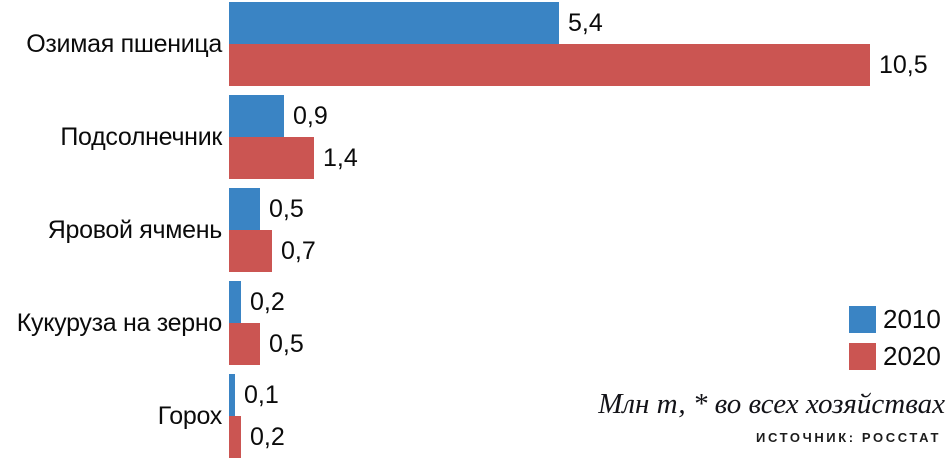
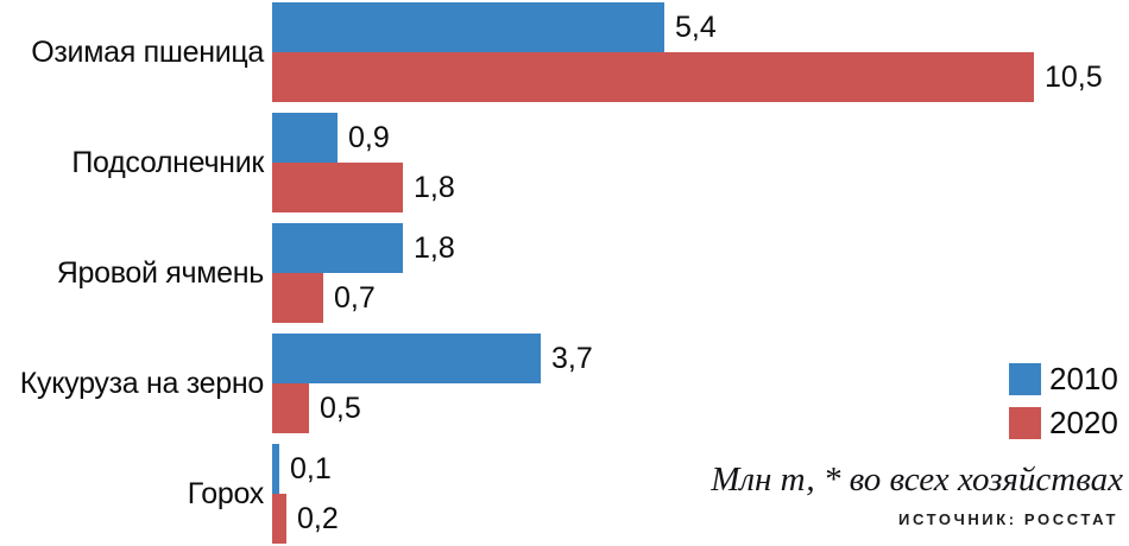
2020/Подсолнечник: 1,4 -> 1,8
2010/Яровой ячмень: 0,5 -> 1,8
2010/Кукуруза на зерно: 0,2 -> 3,7
